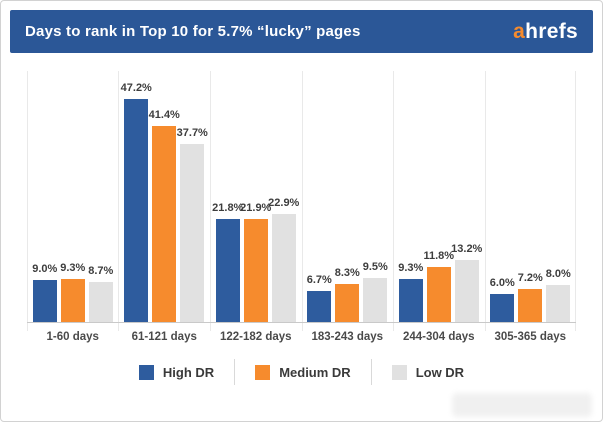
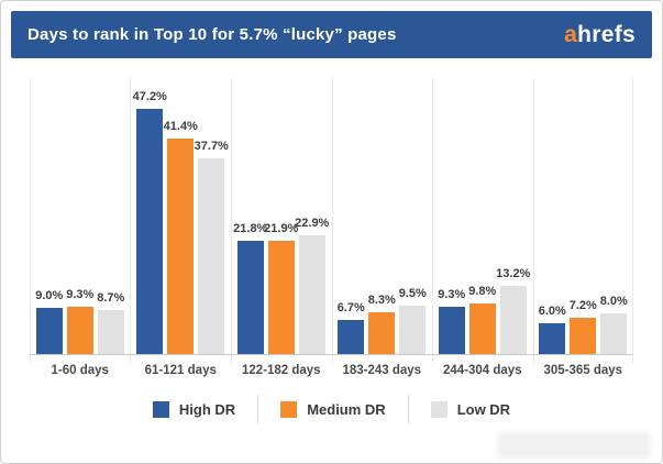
Medium DR/244-304 days: 11.8% -> 9.8%
